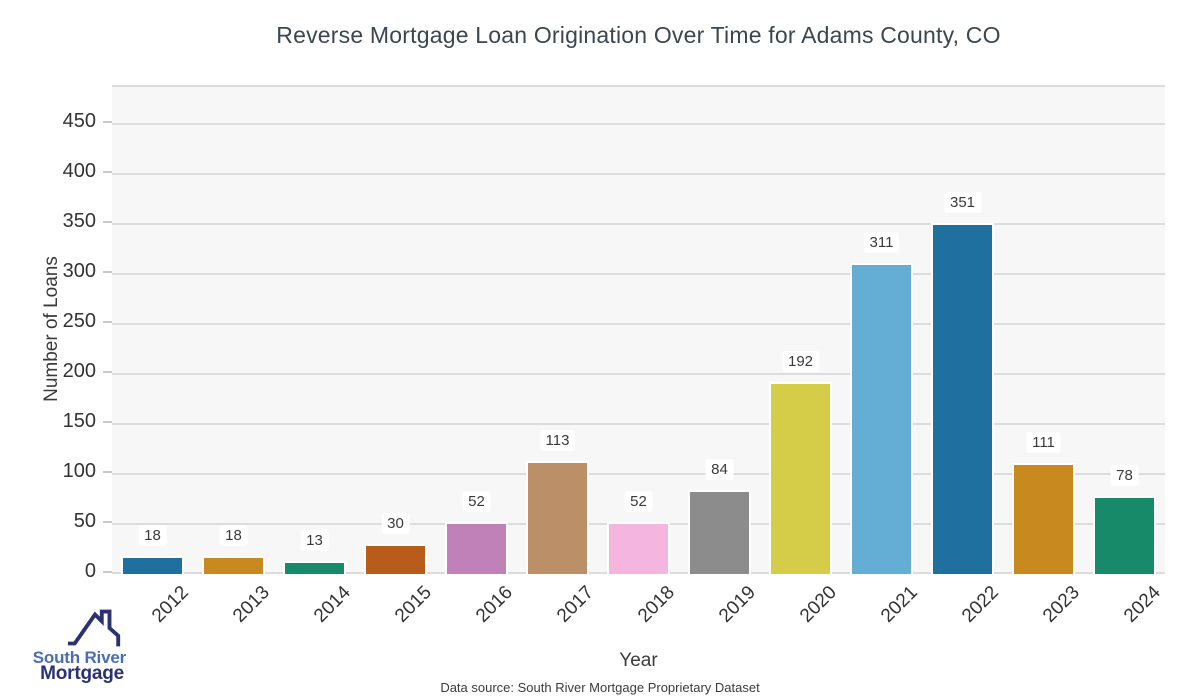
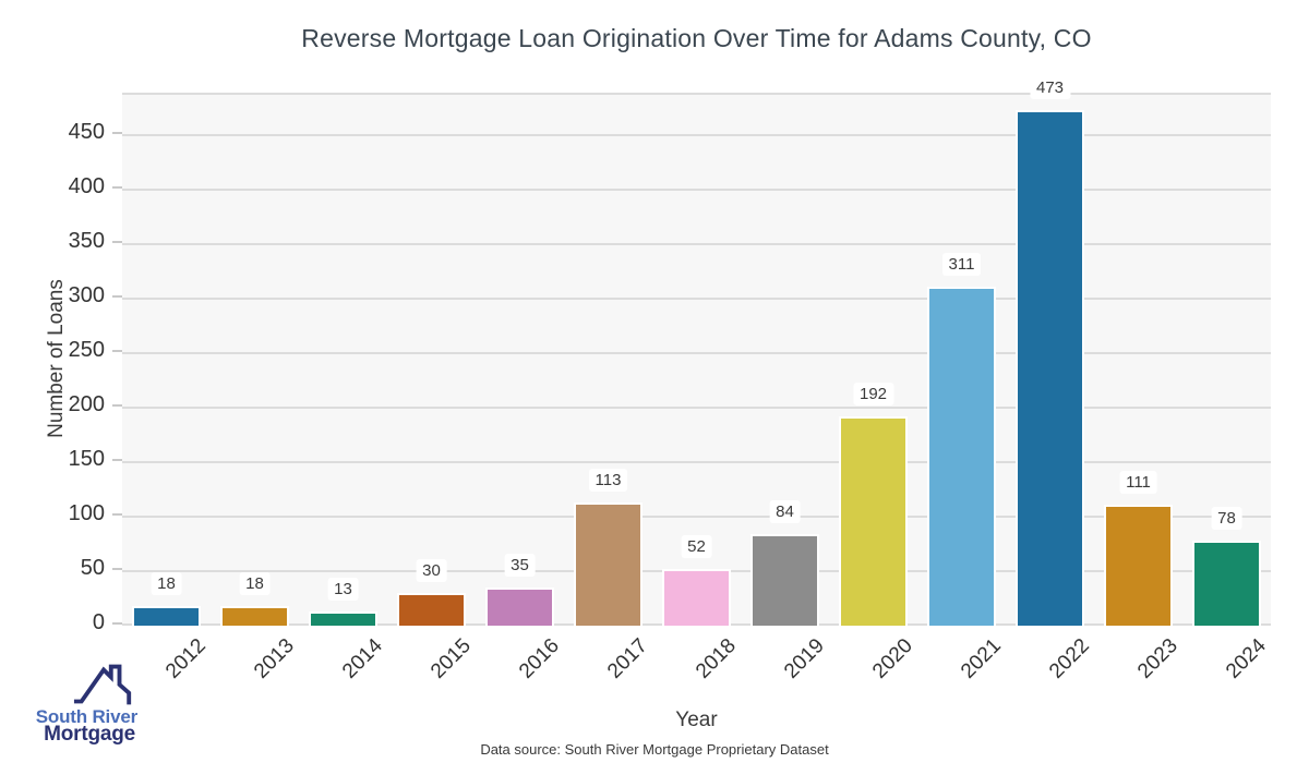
2016: 52 -> 35
2022: 351 -> 473
